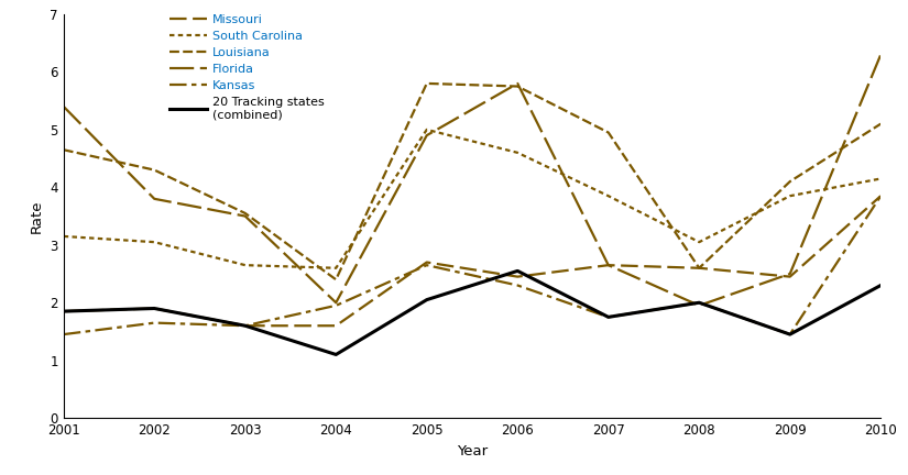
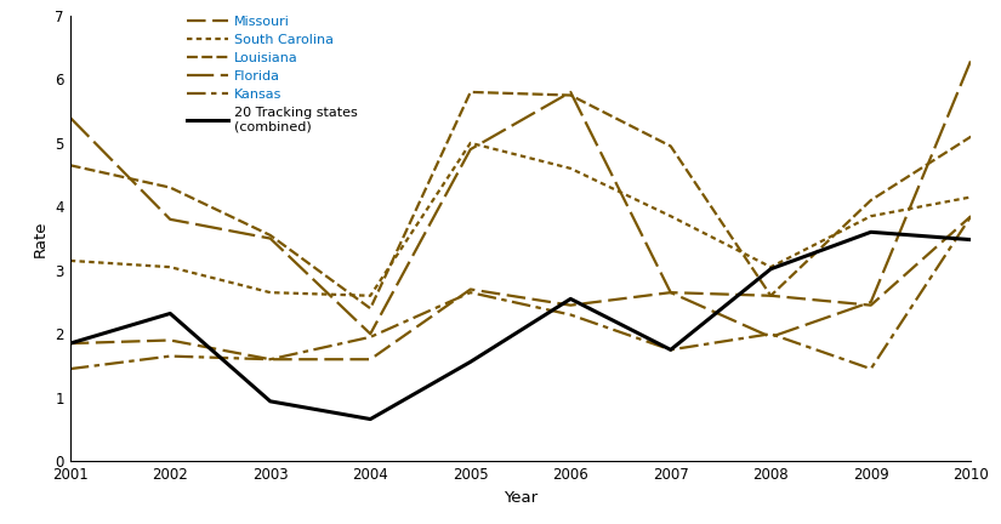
20 Tracking states (combined)/2002: 1.90 -> 2.32
20 Tracking states (combined)/2003: 1.60 -> 0.94
20 Tracking states (combined)/2004: 1.10 -> 0.66
20 Tracking states (combined)/2005: 2.05 -> 1.56
20 Tracking states (combined)/2008: 2.00 -> 3.02
20 Tracking states (combined)/2009: 1.45 -> 3.60
20 Tracking states (combined)/2010: 2.30 -> 3.48
